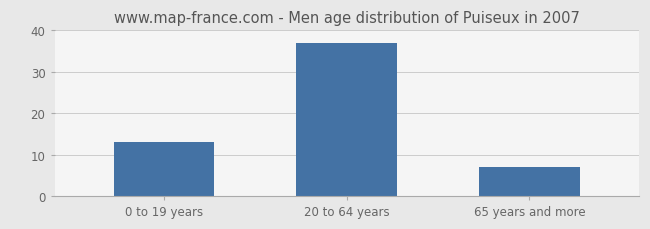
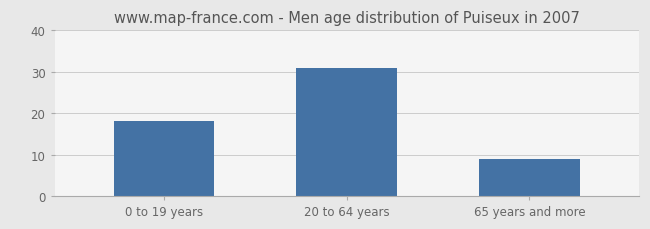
0 to 19 years: 13 -> 18
20 to 64 years: 37 -> 31
65 years and more: 7 -> 9
